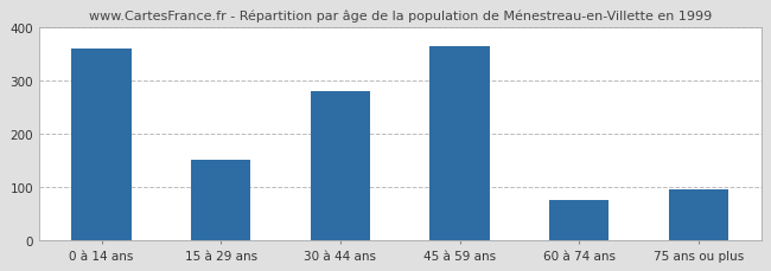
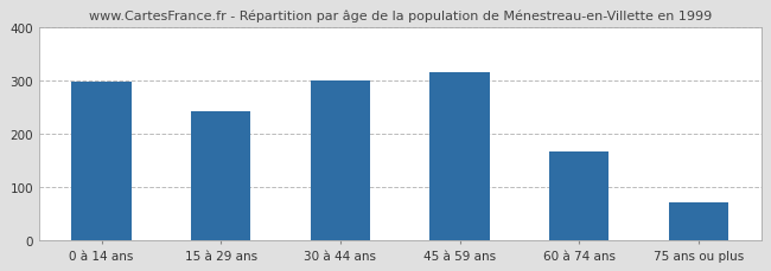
0 à 14 ans: 360 -> 297
15 à 29 ans: 150 -> 242
30 à 44 ans: 280 -> 300
45 à 59 ans: 365 -> 315
60 à 74 ans: 75 -> 167
75 ans ou plus: 95 -> 70
